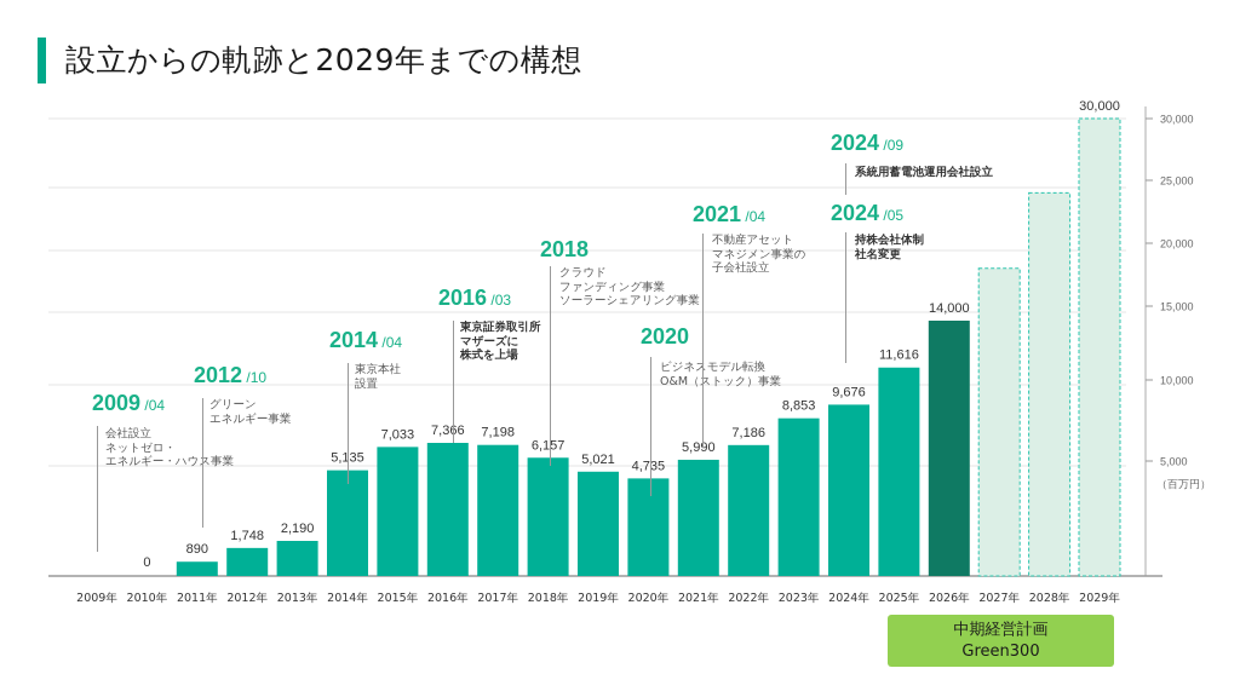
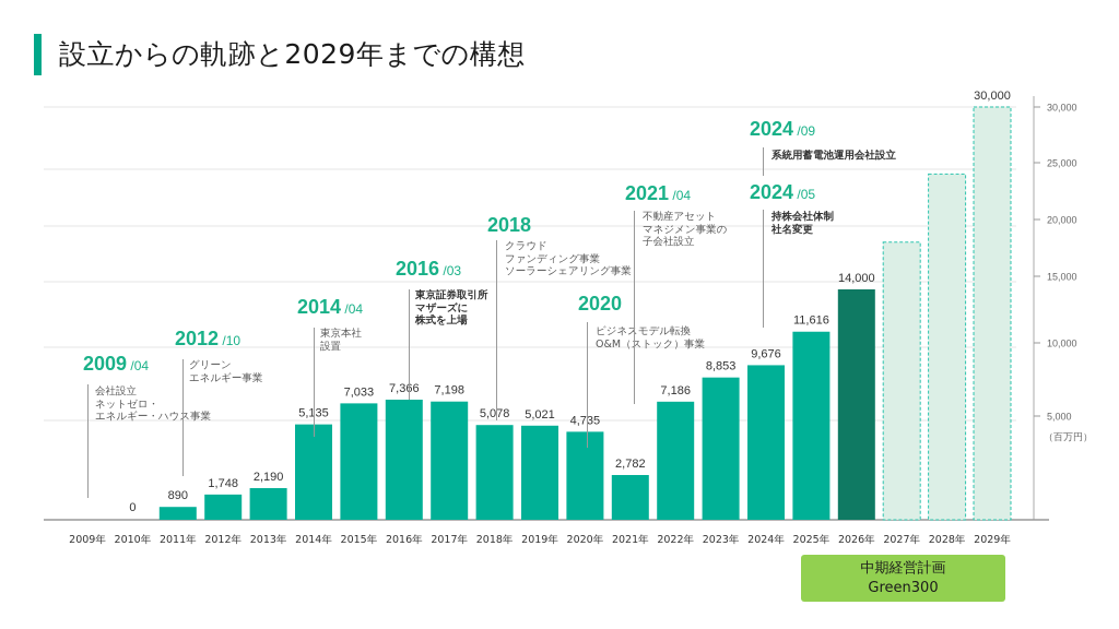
2018年: 6,157 -> 5,078
2021年: 5,990 -> 2,782
